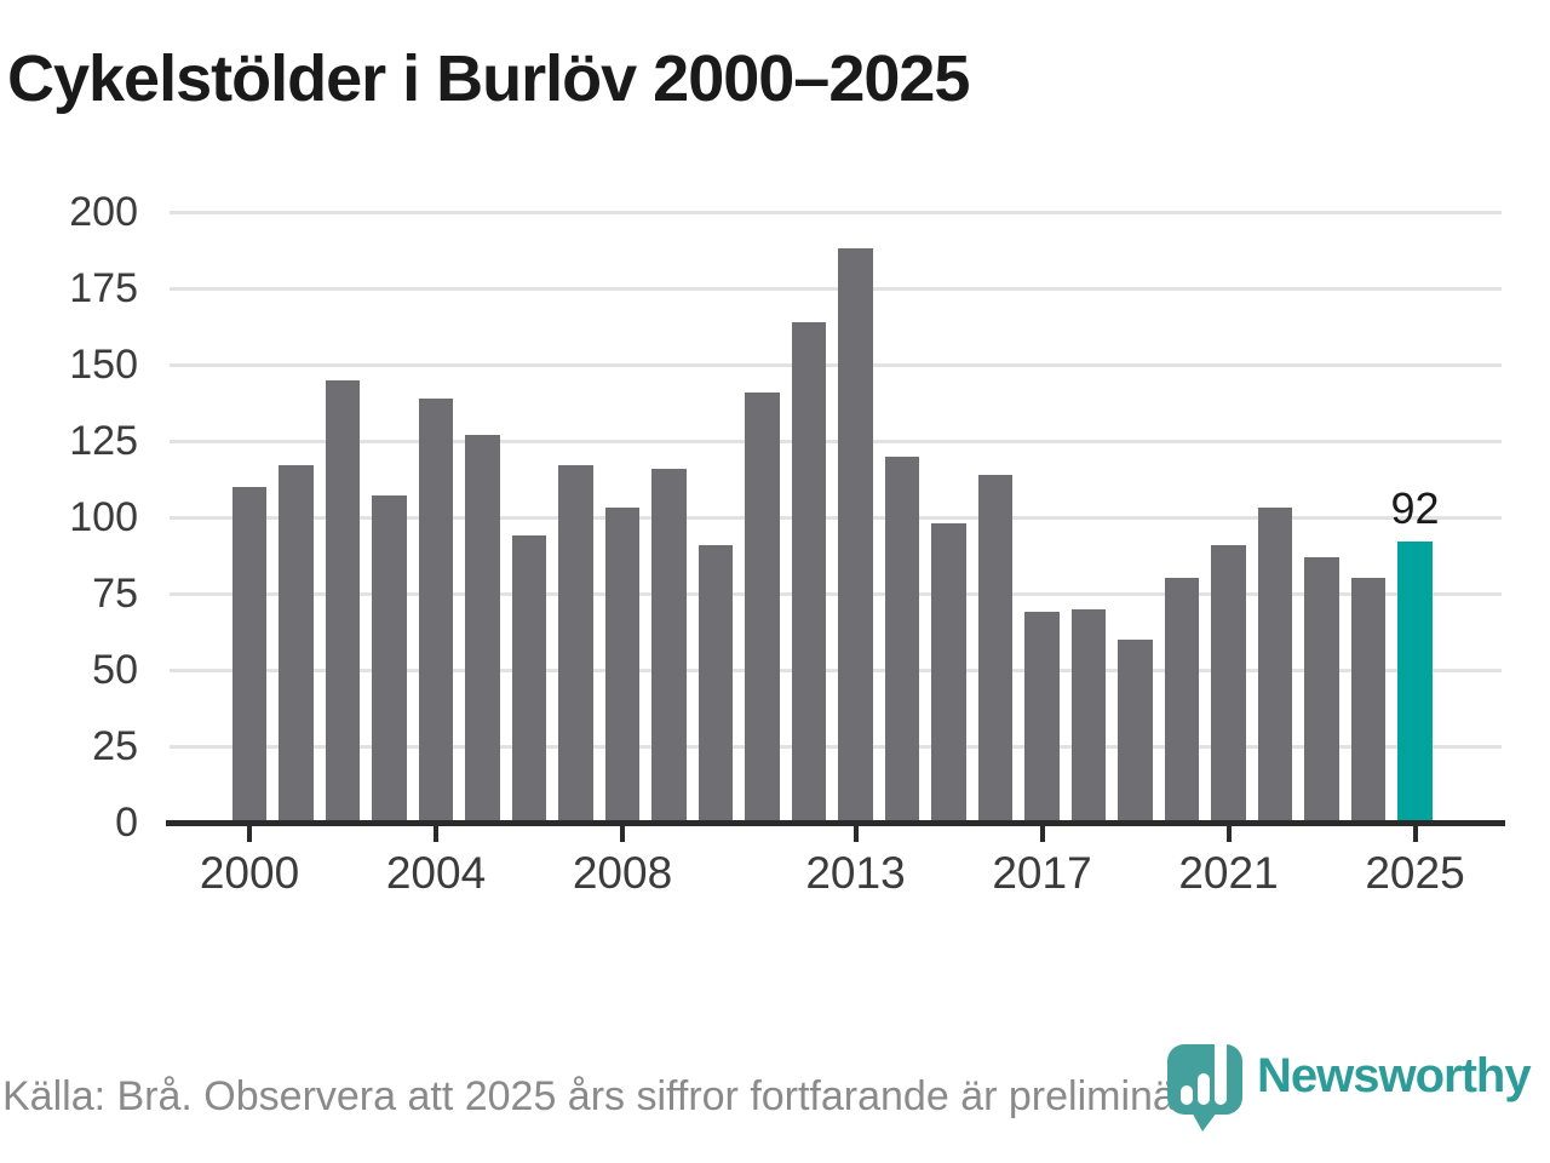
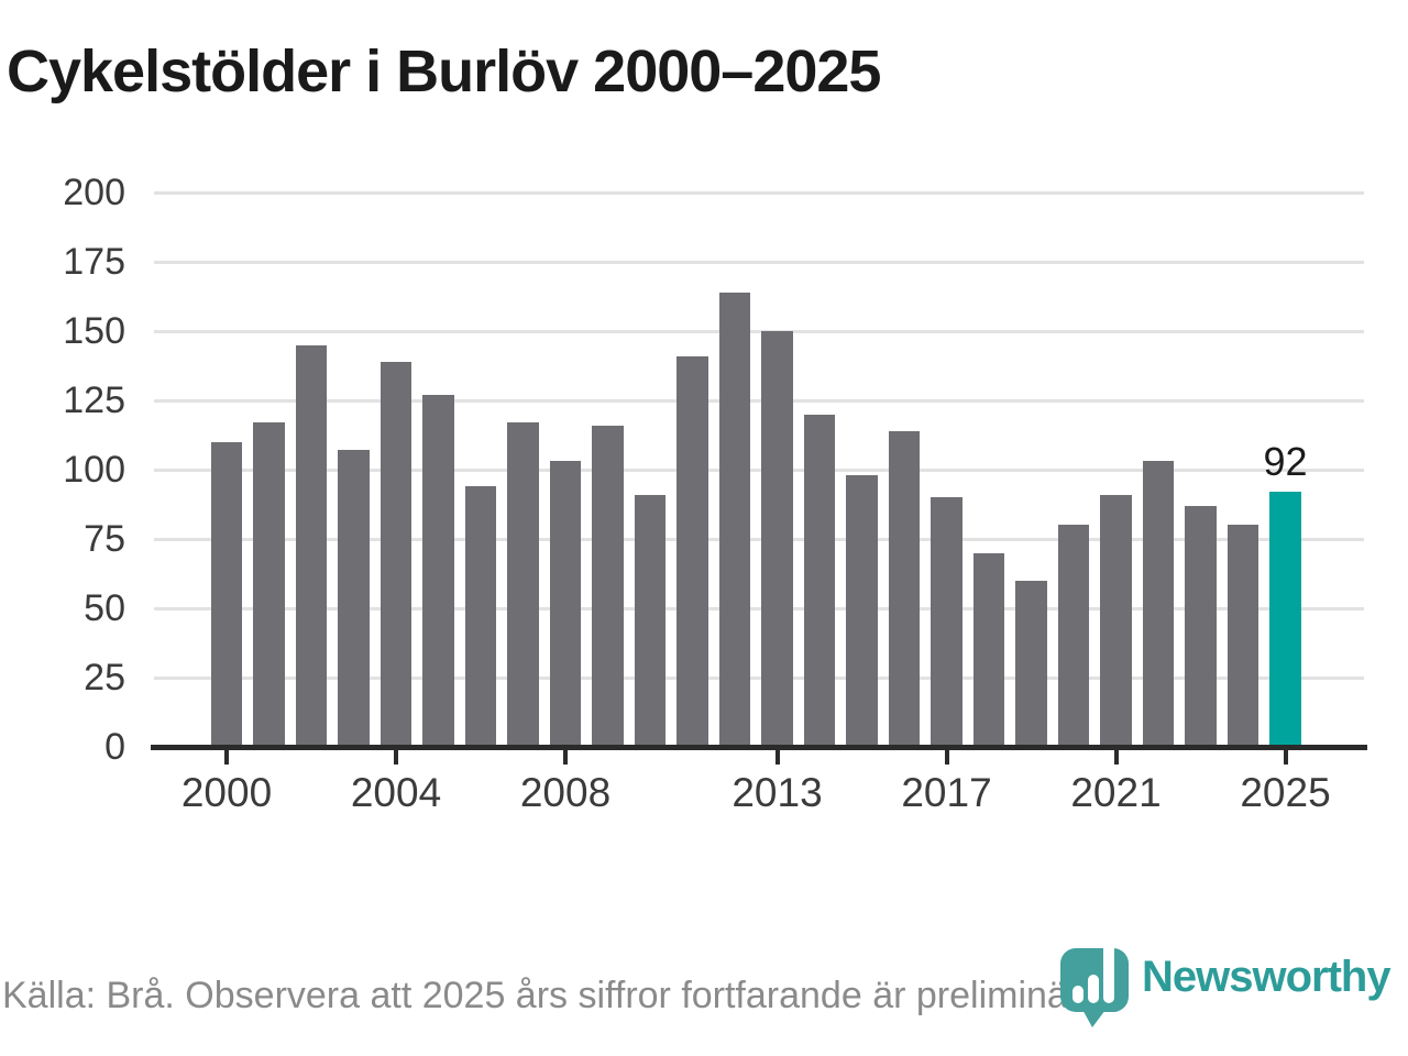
2013: 188 -> 150
2017: 69 -> 90
